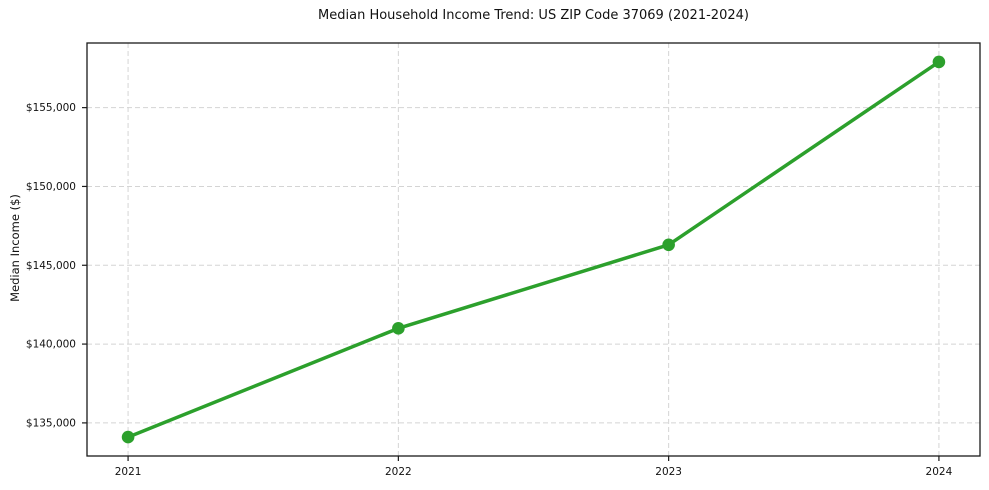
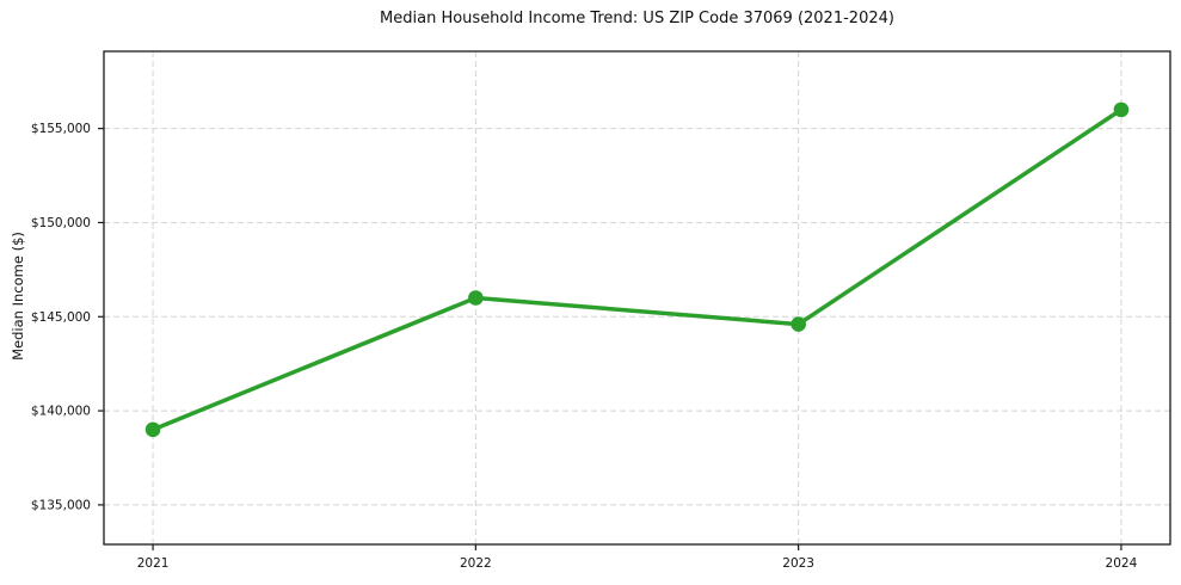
2021: $134100 -> $139000
2022: $141000 -> $146000
2023: $146300 -> $144600
2024: $157900 -> $156000
